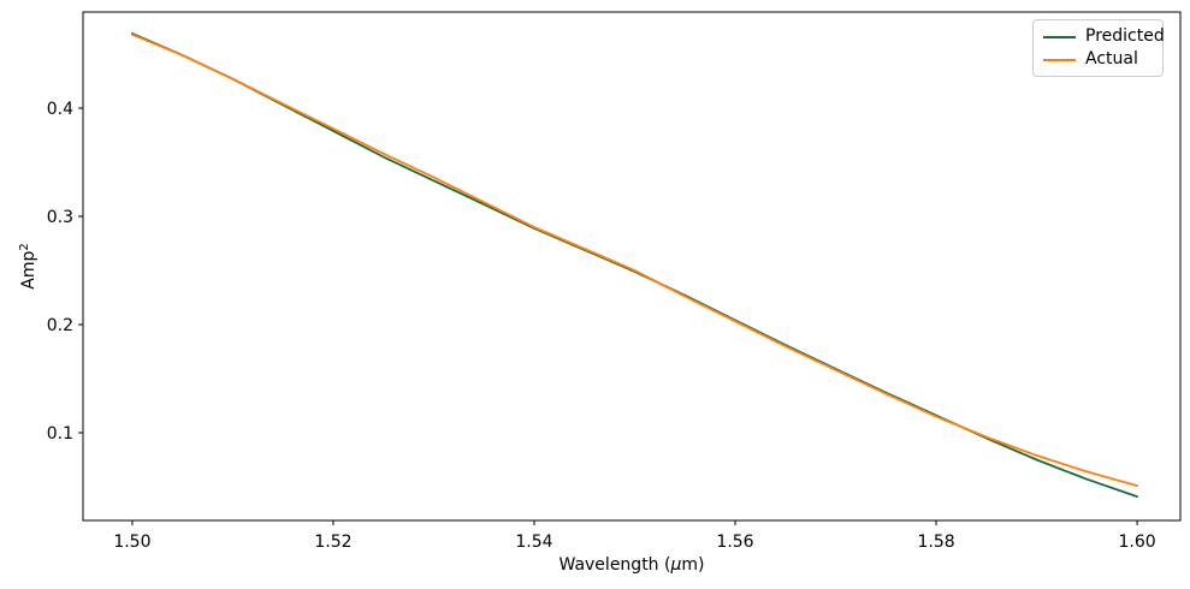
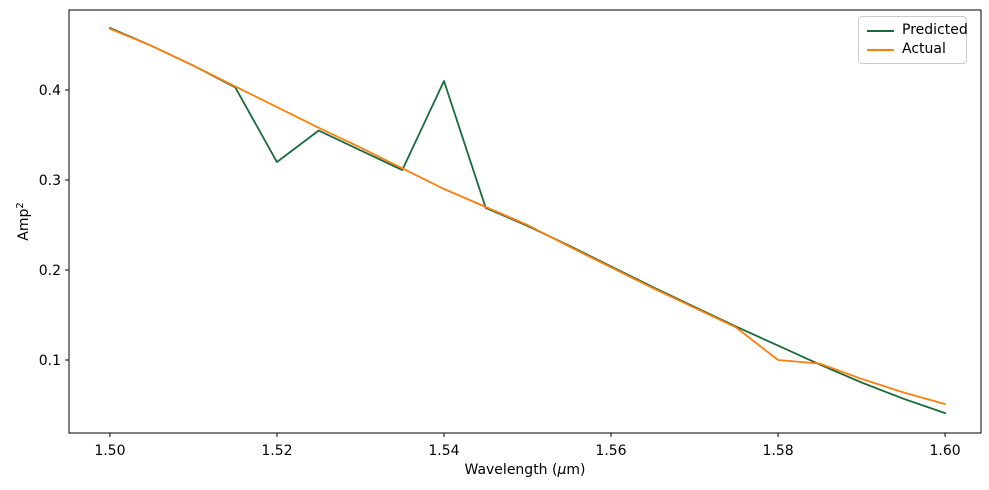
Predicted/1.52: 0.38 -> 0.32
Predicted/1.54: 0.29 -> 0.41
Actual/1.58: 0.12 -> 0.10
